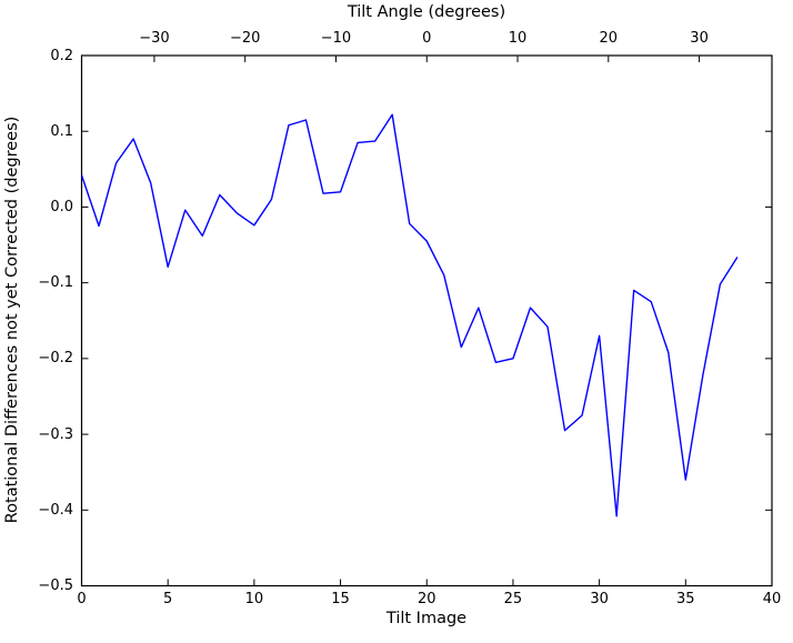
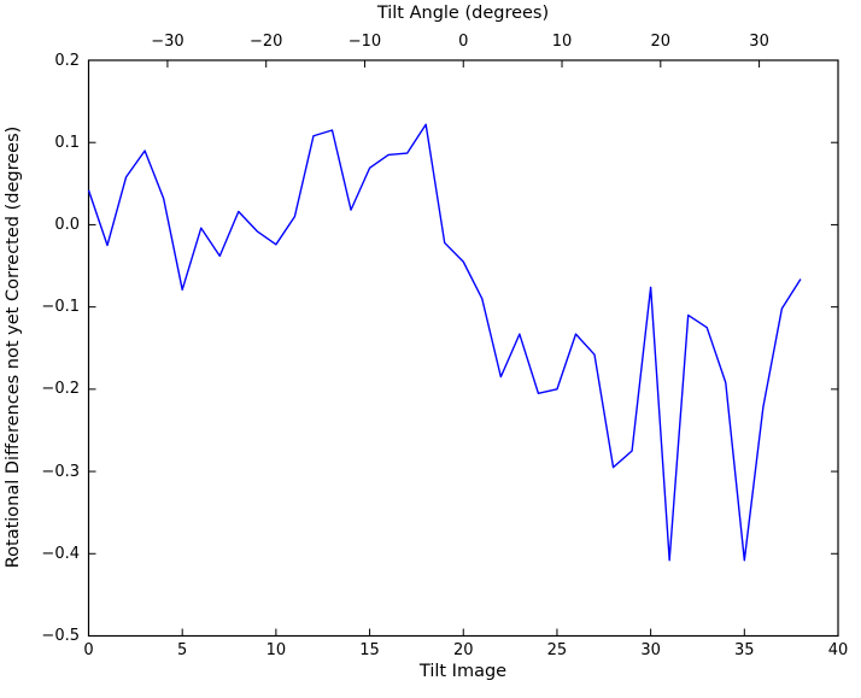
15: 0.02 -> 0.07
30: -0.17 -> -0.08
35: -0.36 -> -0.41
